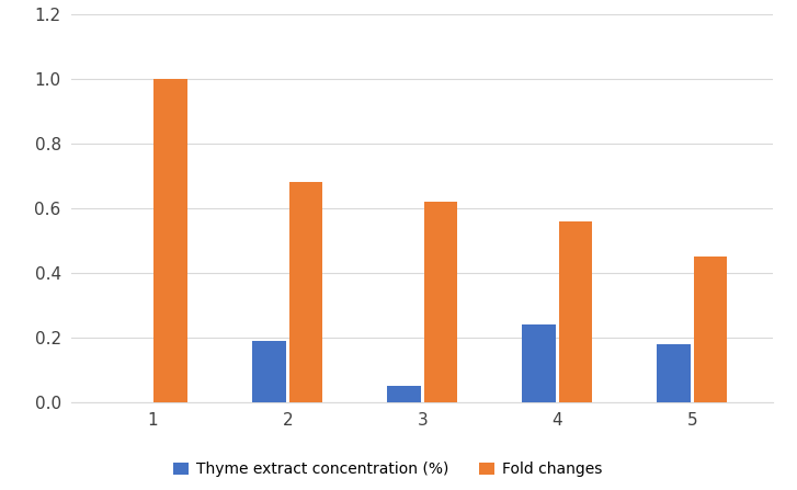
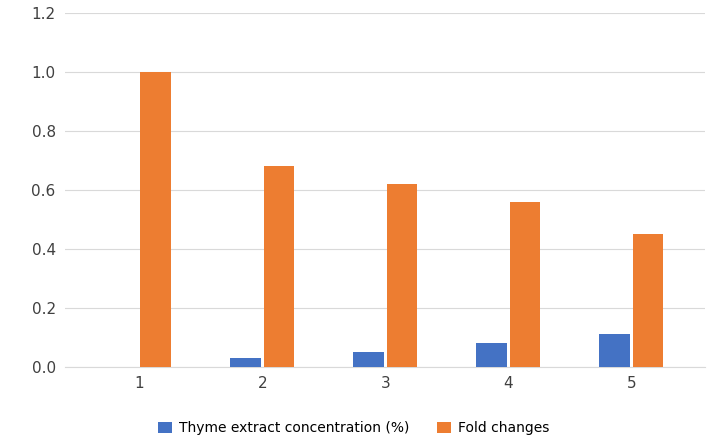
Thyme extract concentration (%)/2: 0.19 -> 0.03
Thyme extract concentration (%)/4: 0.24 -> 0.08
Thyme extract concentration (%)/5: 0.18 -> 0.11
